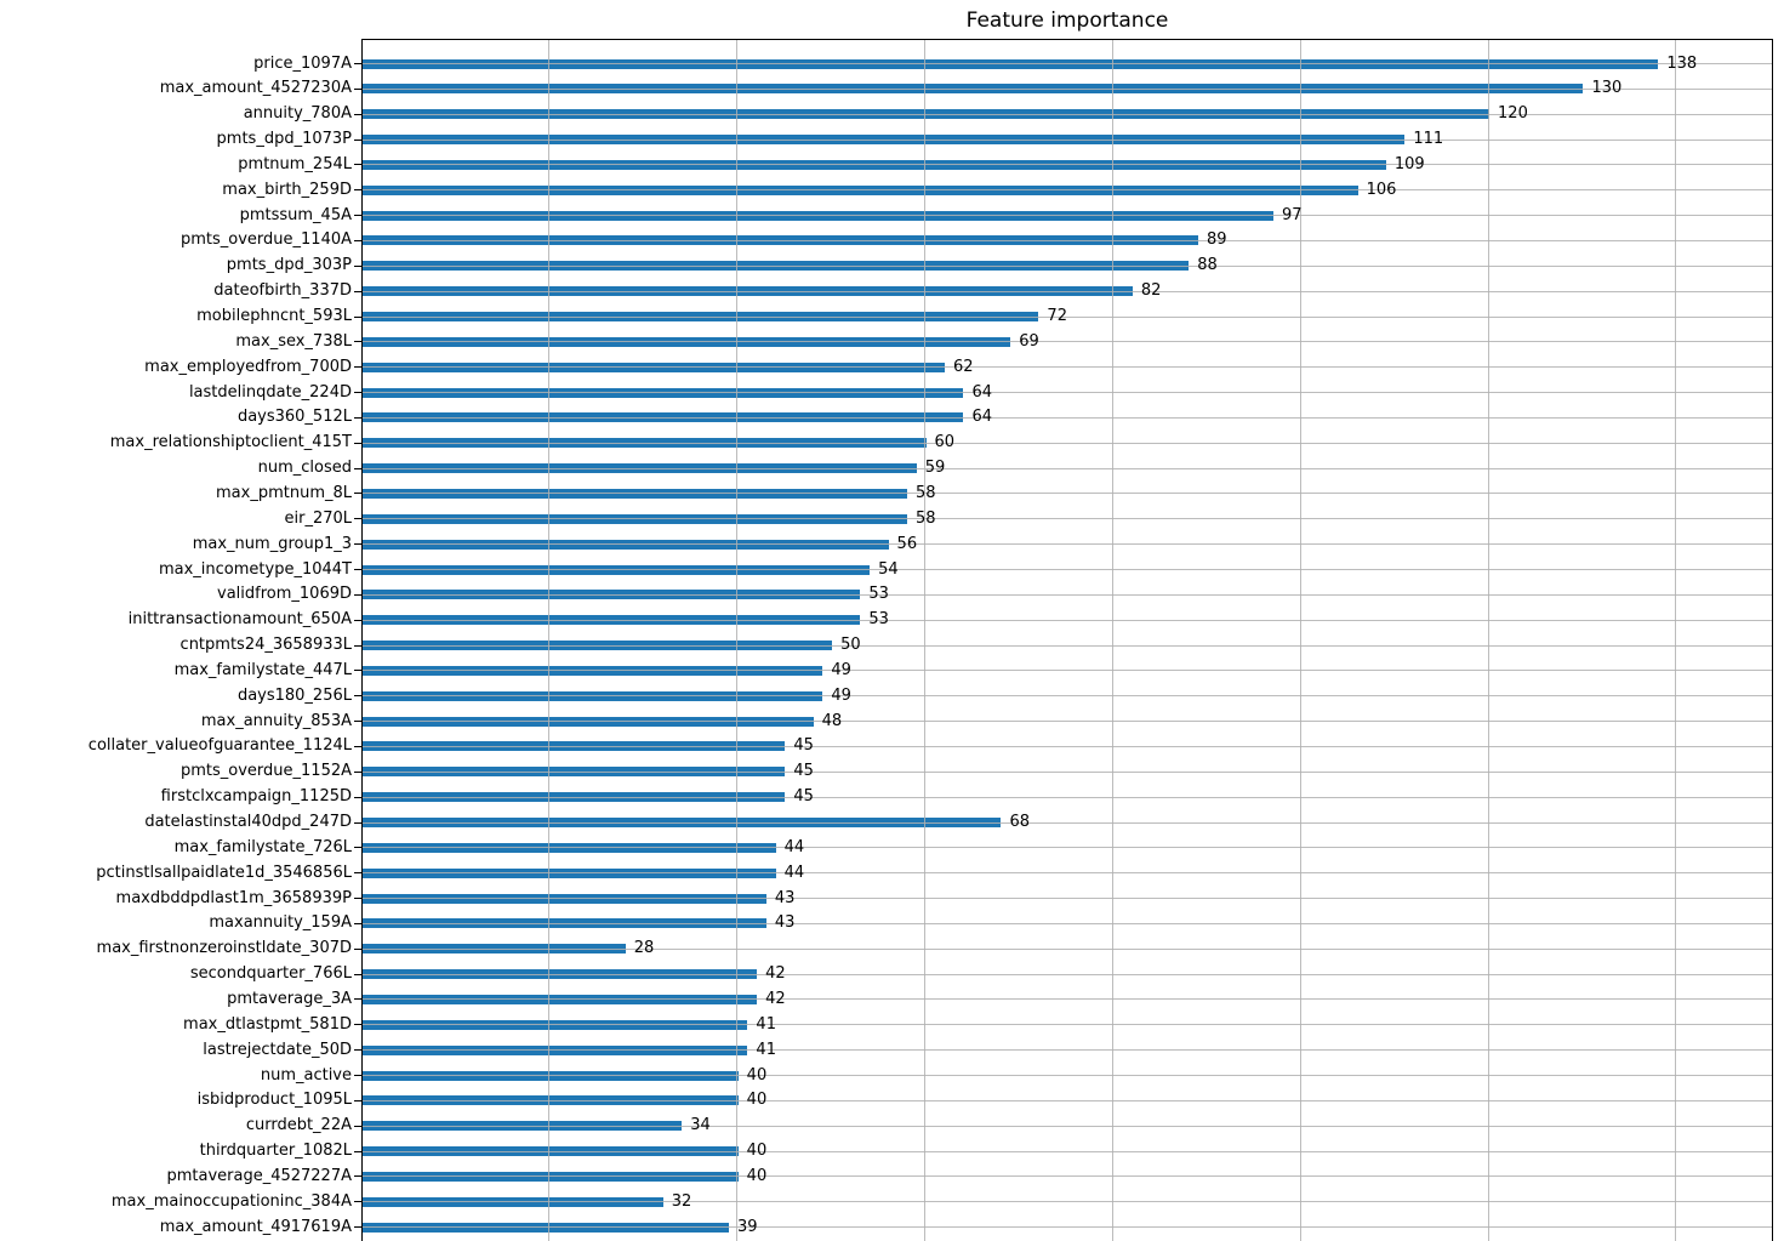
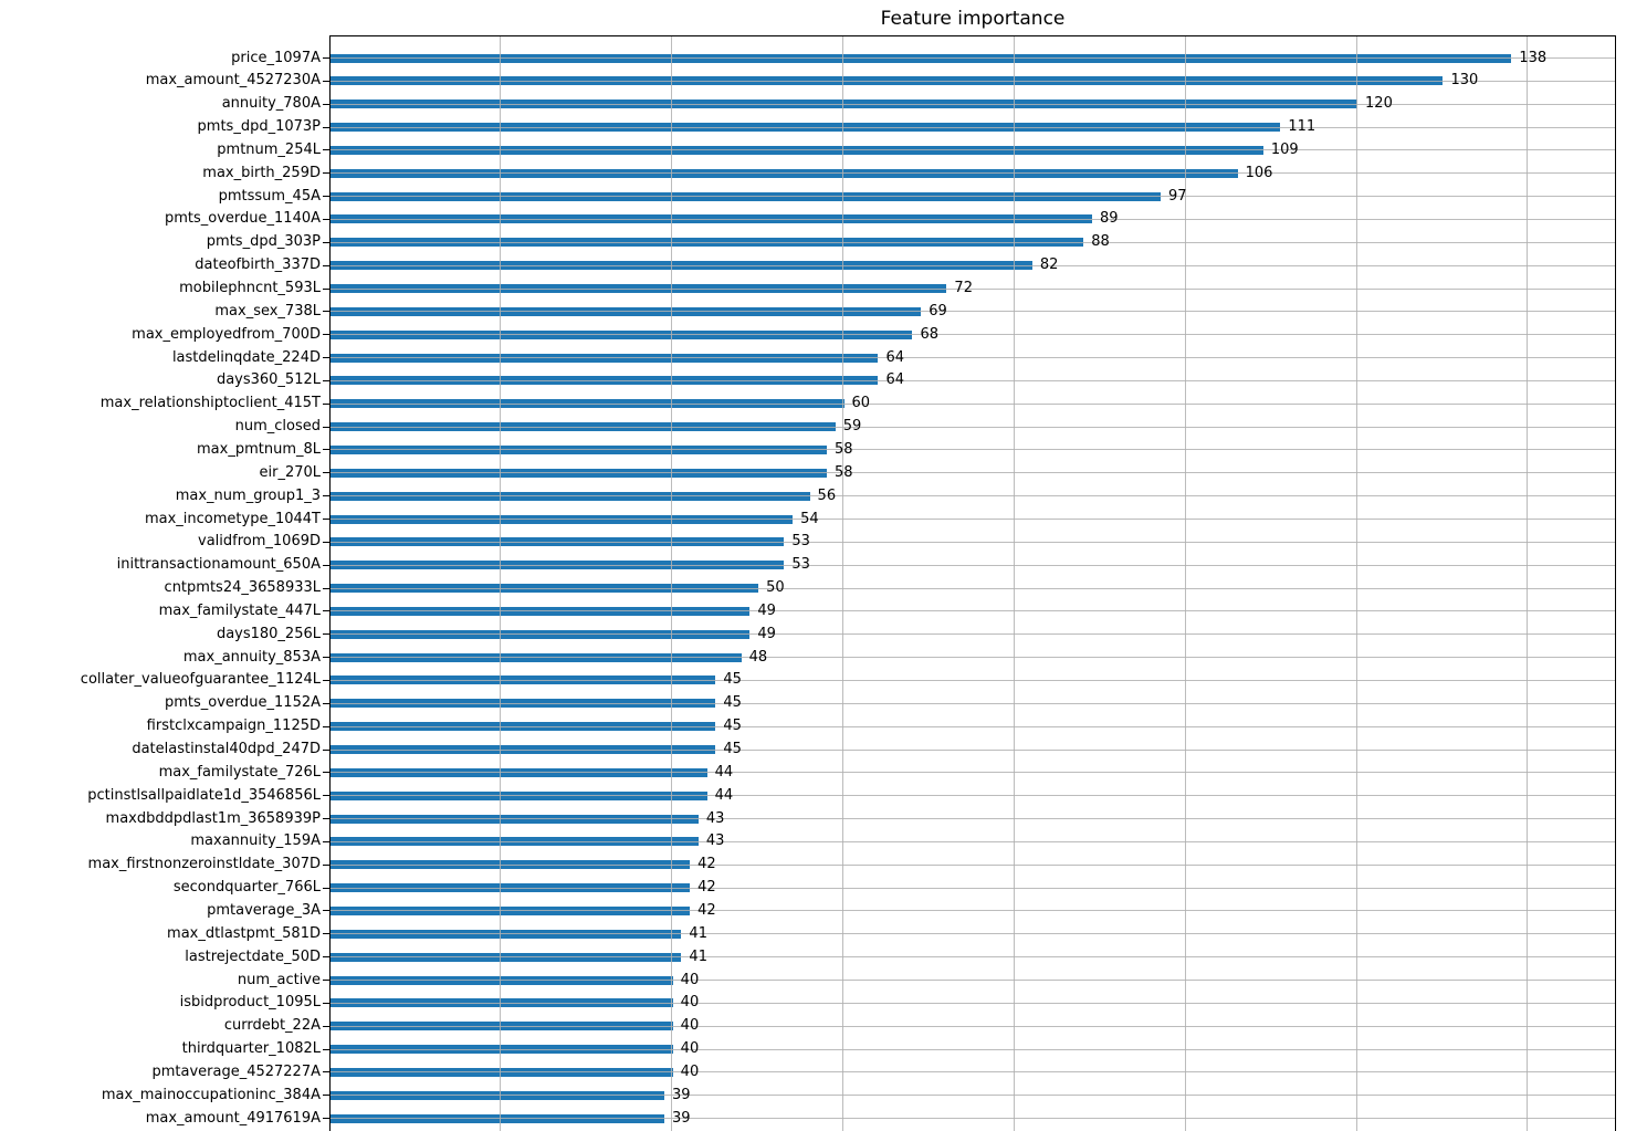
max_employedfrom_700D: 62 -> 68
datelastinstal40dpd_247D: 68 -> 45
max_firstnonzeroinstldate_307D: 28 -> 42
currdebt_22A: 34 -> 40
max_mainoccupationinc_384A: 32 -> 39
